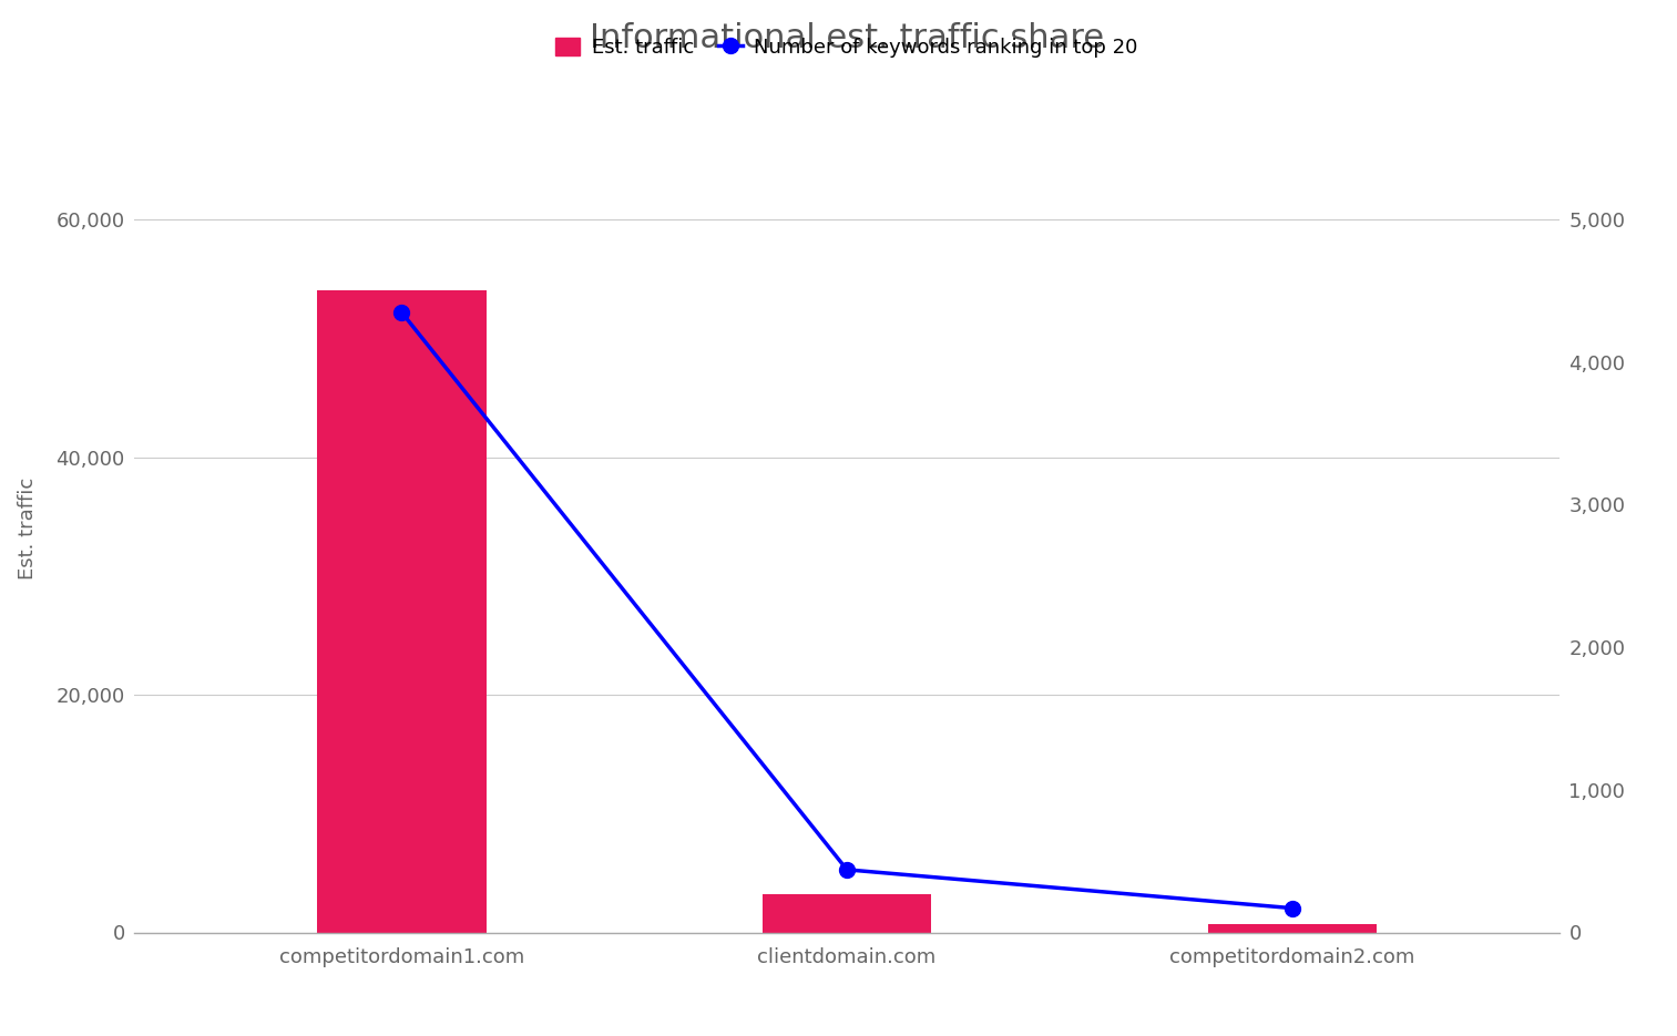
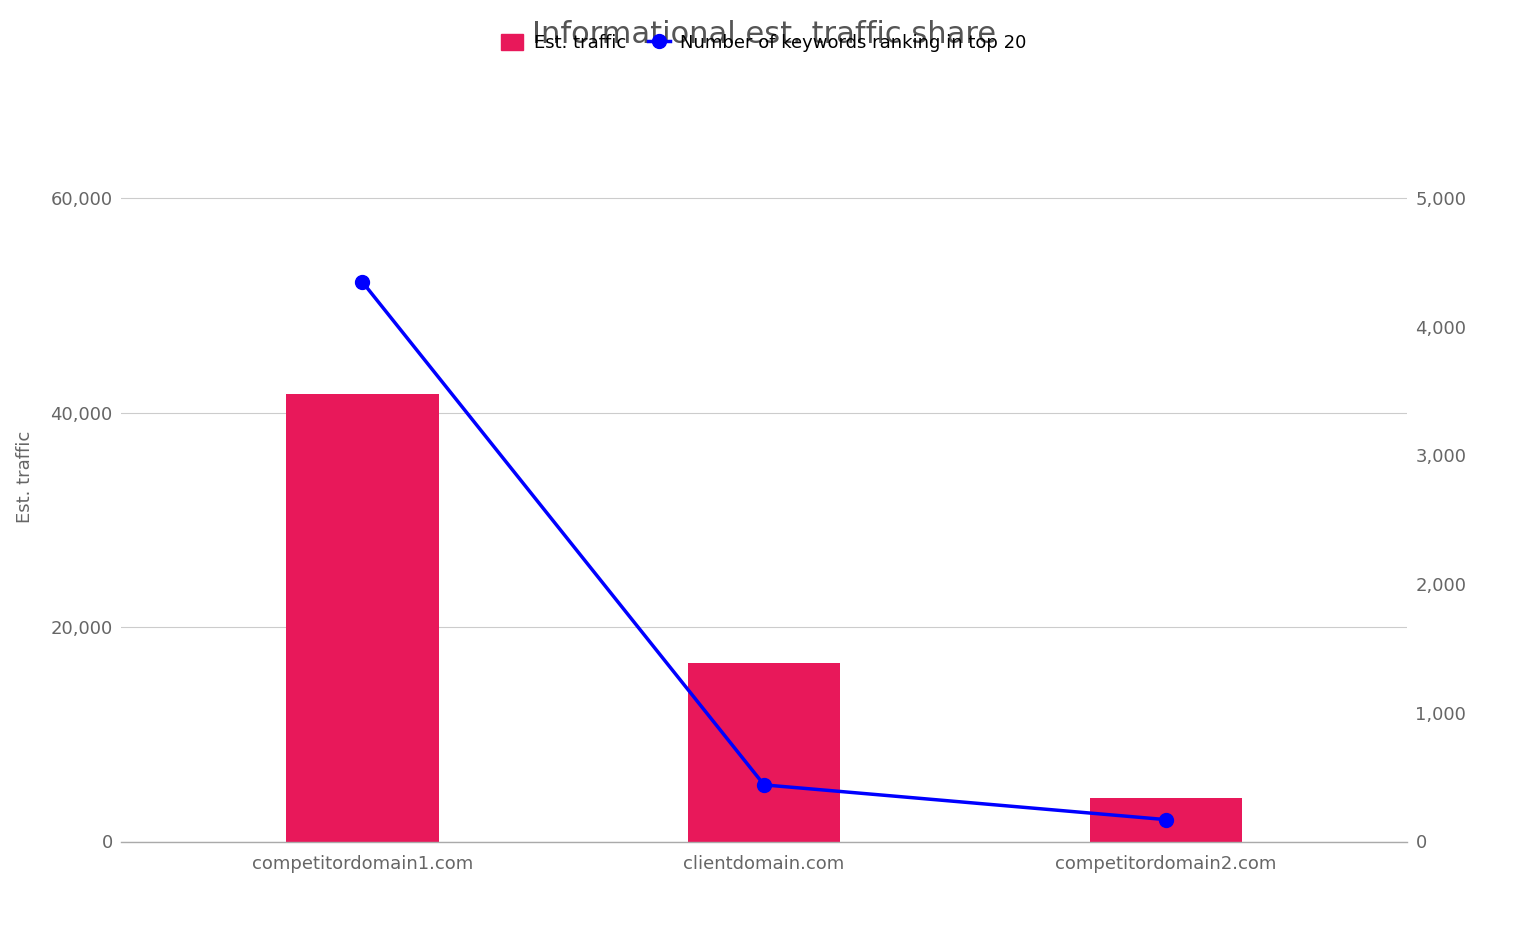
Est. traffic/competitordomain1.com: 54,000 -> 41,700
Est. traffic/clientdomain.com: 3,200 -> 16,600
Est. traffic/competitordomain2.com: 700 -> 4,100
